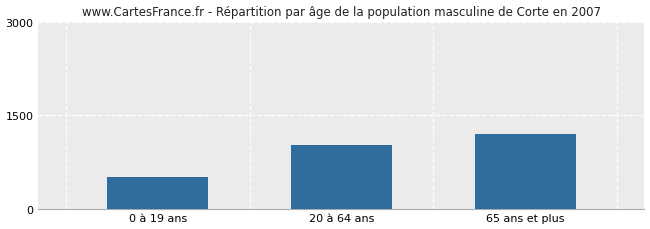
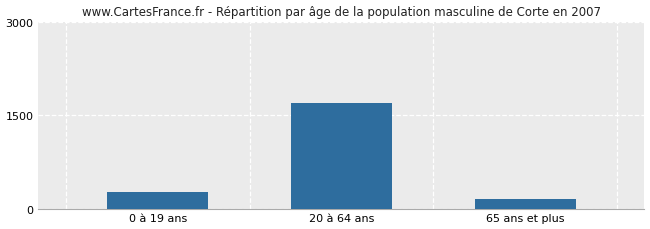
0 à 19 ans: 500 -> 260
20 à 64 ans: 1020 -> 1700
65 ans et plus: 1200 -> 160
